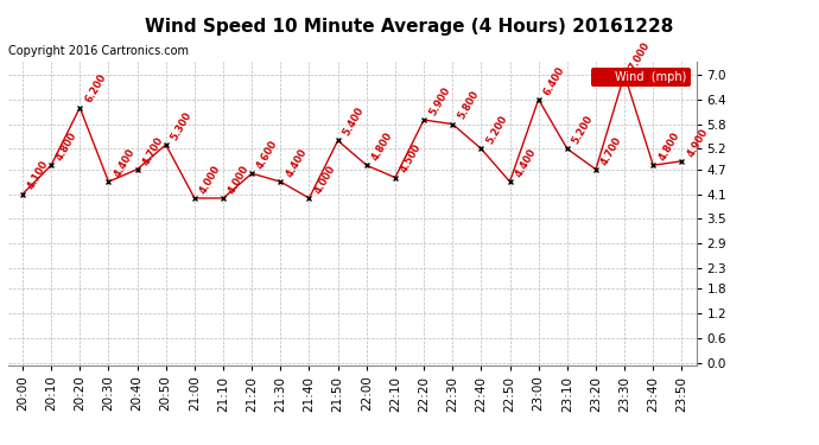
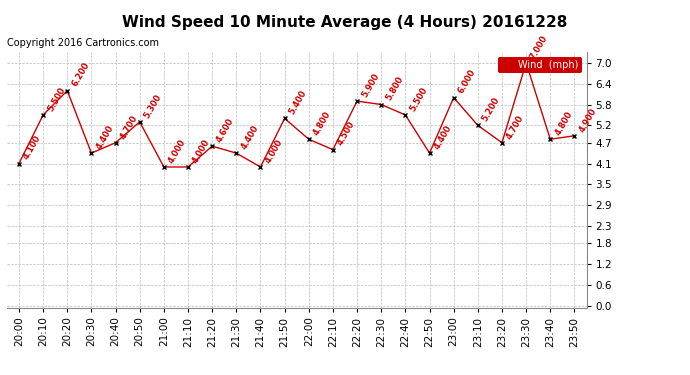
20:10: 4.800 -> 5.500
22:40: 5.200 -> 5.500
23:00: 6.400 -> 6.000
